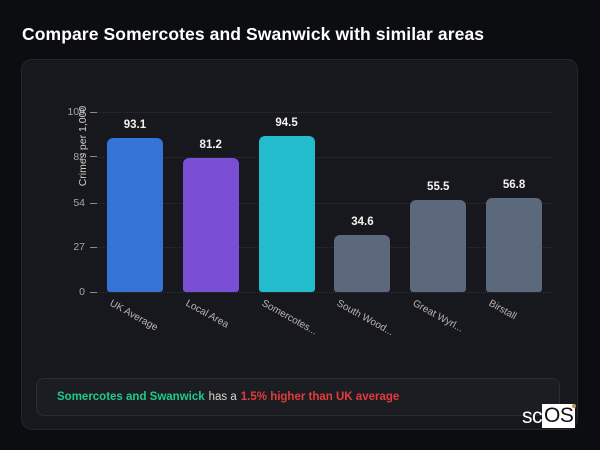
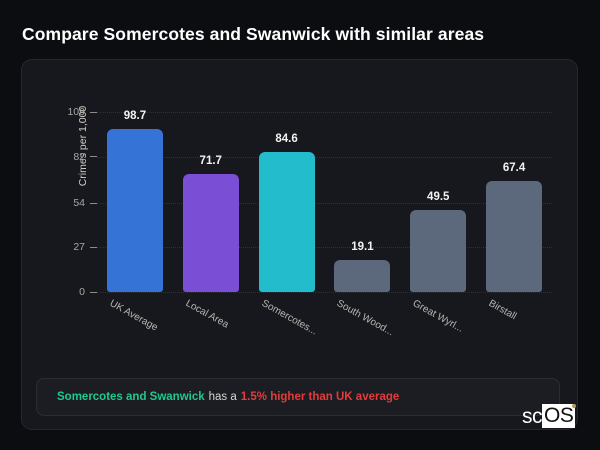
UK Average: 93.1 -> 98.7
Local Area: 81.2 -> 71.7
Somercotes...: 94.5 -> 84.6
South Wood...: 34.6 -> 19.1
Great Wyrl...: 55.5 -> 49.5
Birstall: 56.8 -> 67.4
